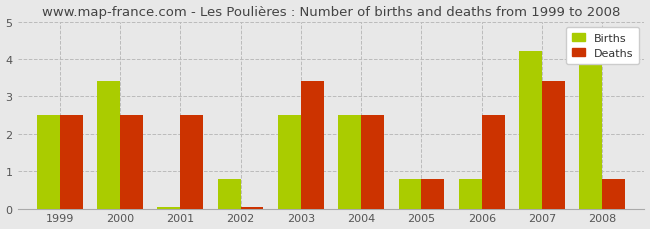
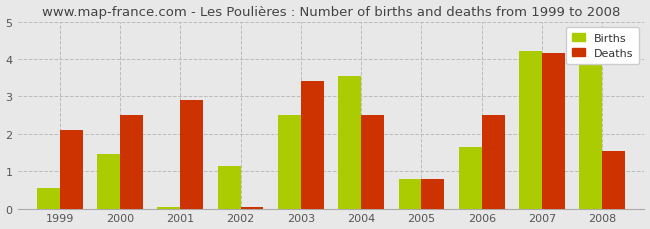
Births/1999: 2.50 -> 0.55
Deaths/1999: 2.50 -> 2.10
Births/2000: 3.40 -> 1.45
Deaths/2001: 2.50 -> 2.90
Births/2002: 0.80 -> 1.15
Births/2004: 2.50 -> 3.55
Births/2006: 0.80 -> 1.65
Deaths/2007: 3.40 -> 4.15
Deaths/2008: 0.80 -> 1.55
